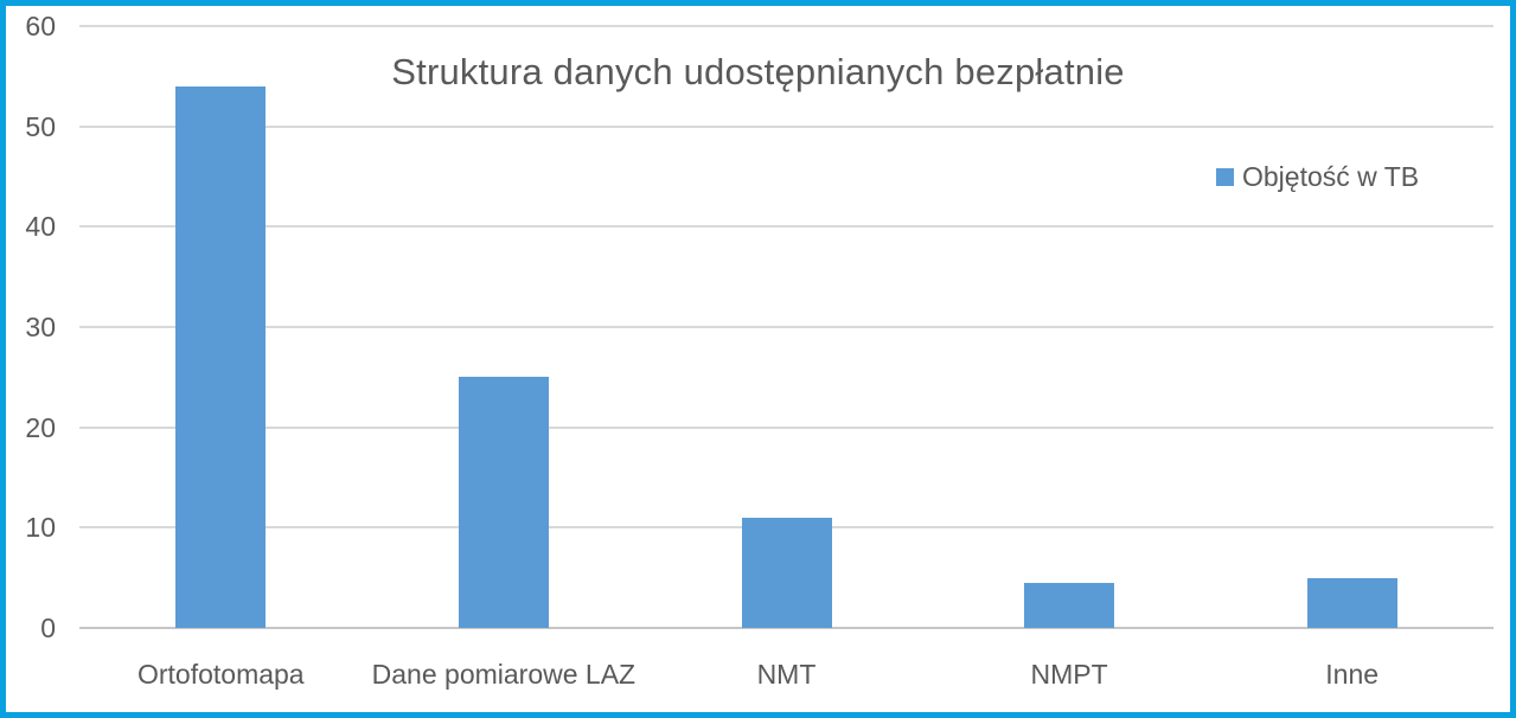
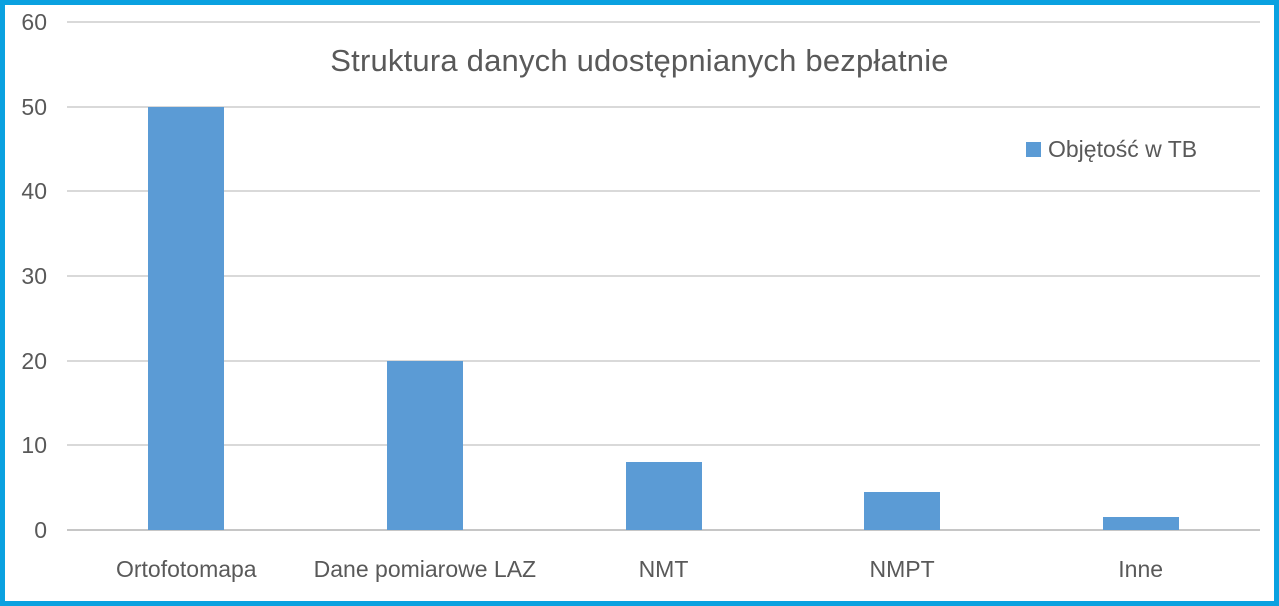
Ortofotomapa: 54 -> 50
Dane pomiarowe LAZ: 25 -> 20
NMT: 11 -> 8
Inne: 5 -> 2
